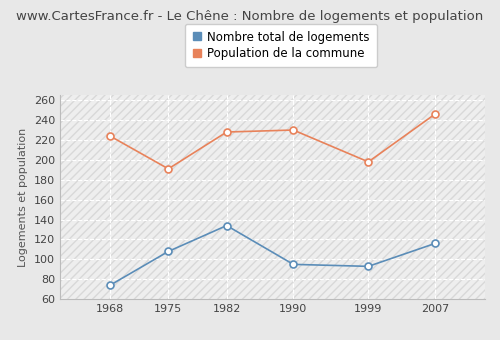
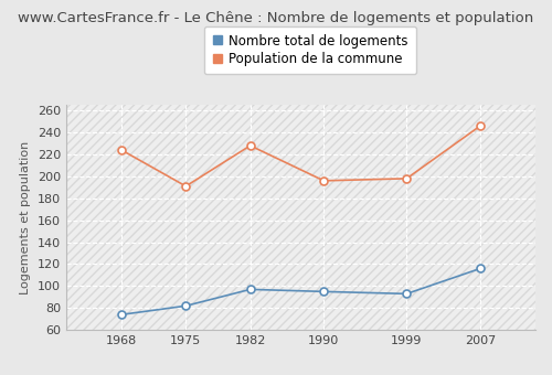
Nombre total de logements/1975: 108 -> 82
Nombre total de logements/1982: 134 -> 97
Population de la commune/1990: 230 -> 196
